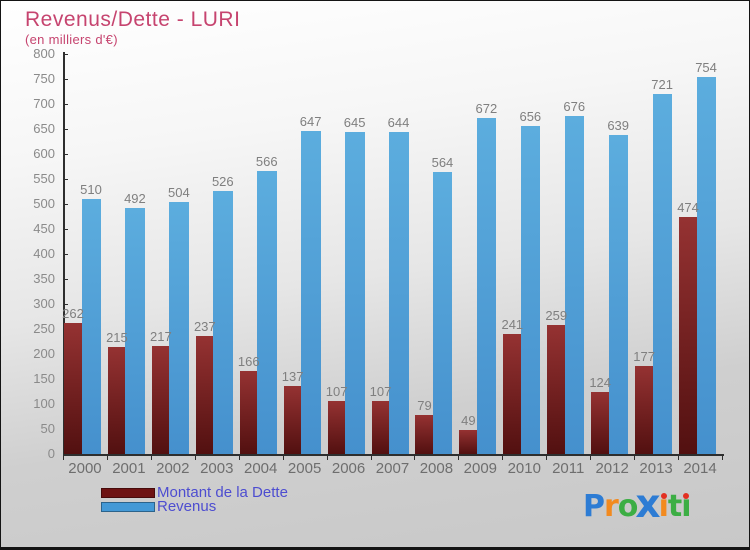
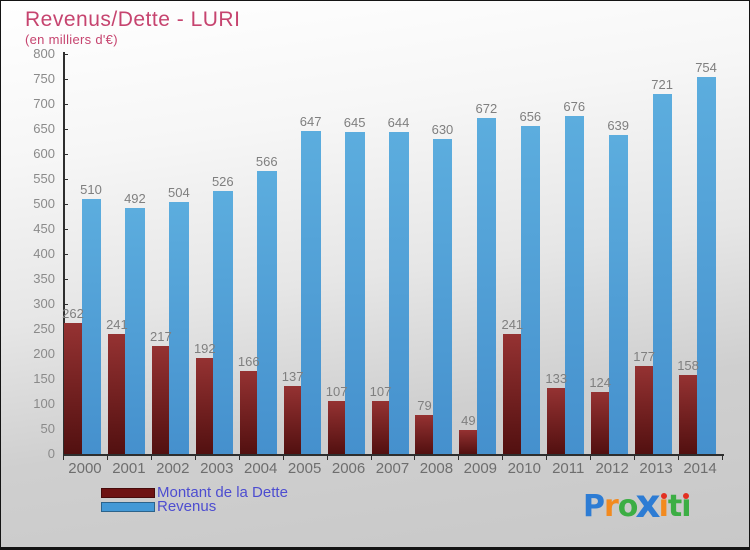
Montant de la Dette/2001: 215 -> 241
Montant de la Dette/2003: 237 -> 192
Revenus/2008: 564 -> 630
Montant de la Dette/2011: 259 -> 133
Montant de la Dette/2014: 474 -> 158
